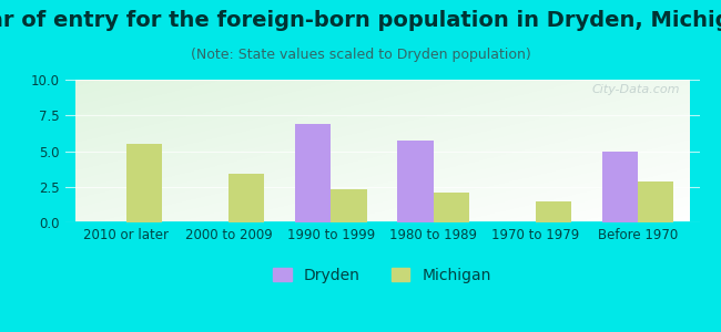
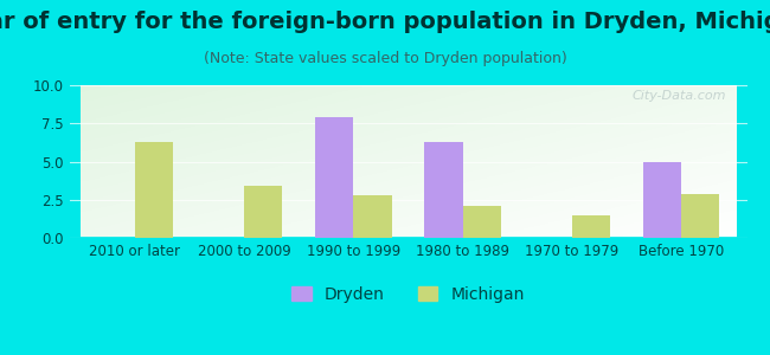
Michigan/2010 or later: 5.5 -> 6.3
Dryden/1990 to 1999: 6.9 -> 7.9
Michigan/1990 to 1999: 2.3 -> 2.8
Dryden/1980 to 1989: 5.7 -> 6.3
